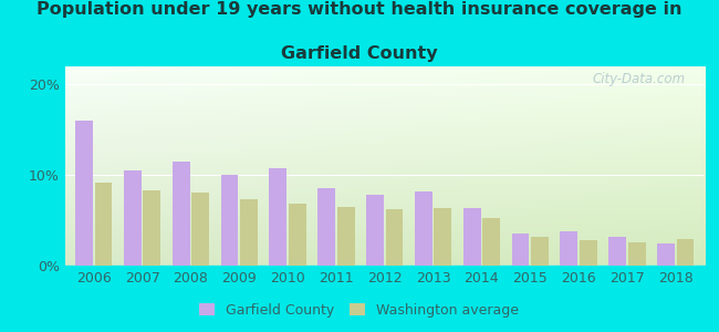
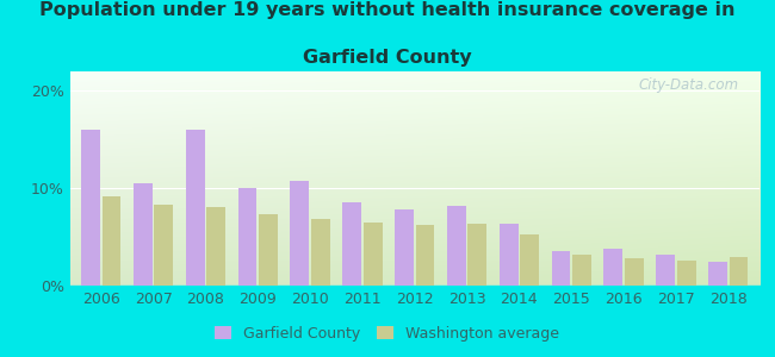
Garfield County/2008: 11.5% -> 16.0%
